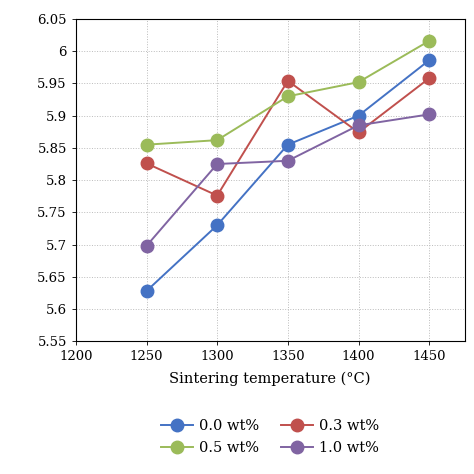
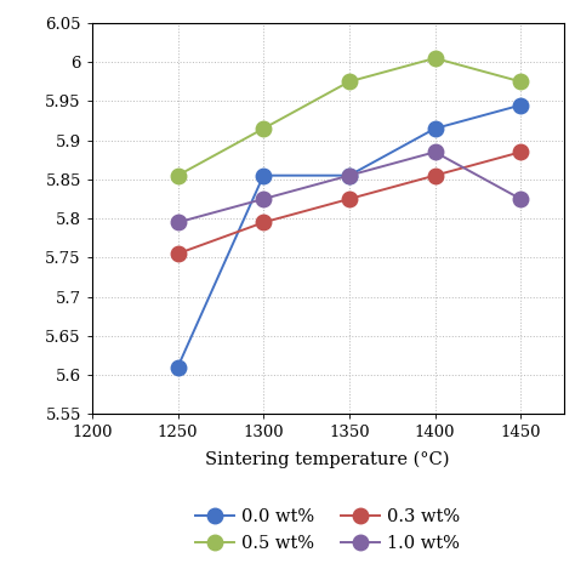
0.0 wt%/1250: 5.628 -> 5.610
0.3 wt%/1250: 5.826 -> 5.755
1.0 wt%/1250: 5.698 -> 5.795
0.0 wt%/1300: 5.730 -> 5.855
0.3 wt%/1300: 5.776 -> 5.795
0.5 wt%/1300: 5.862 -> 5.915
0.3 wt%/1350: 5.954 -> 5.825
0.5 wt%/1350: 5.930 -> 5.975
1.0 wt%/1350: 5.830 -> 5.855
0.0 wt%/1400: 5.900 -> 5.915
0.3 wt%/1400: 5.874 -> 5.855
0.5 wt%/1400: 5.952 -> 6.005
0.0 wt%/1450: 5.986 -> 5.945
0.3 wt%/1450: 5.958 -> 5.885
0.5 wt%/1450: 6.016 -> 5.975
1.0 wt%/1450: 5.902 -> 5.825
